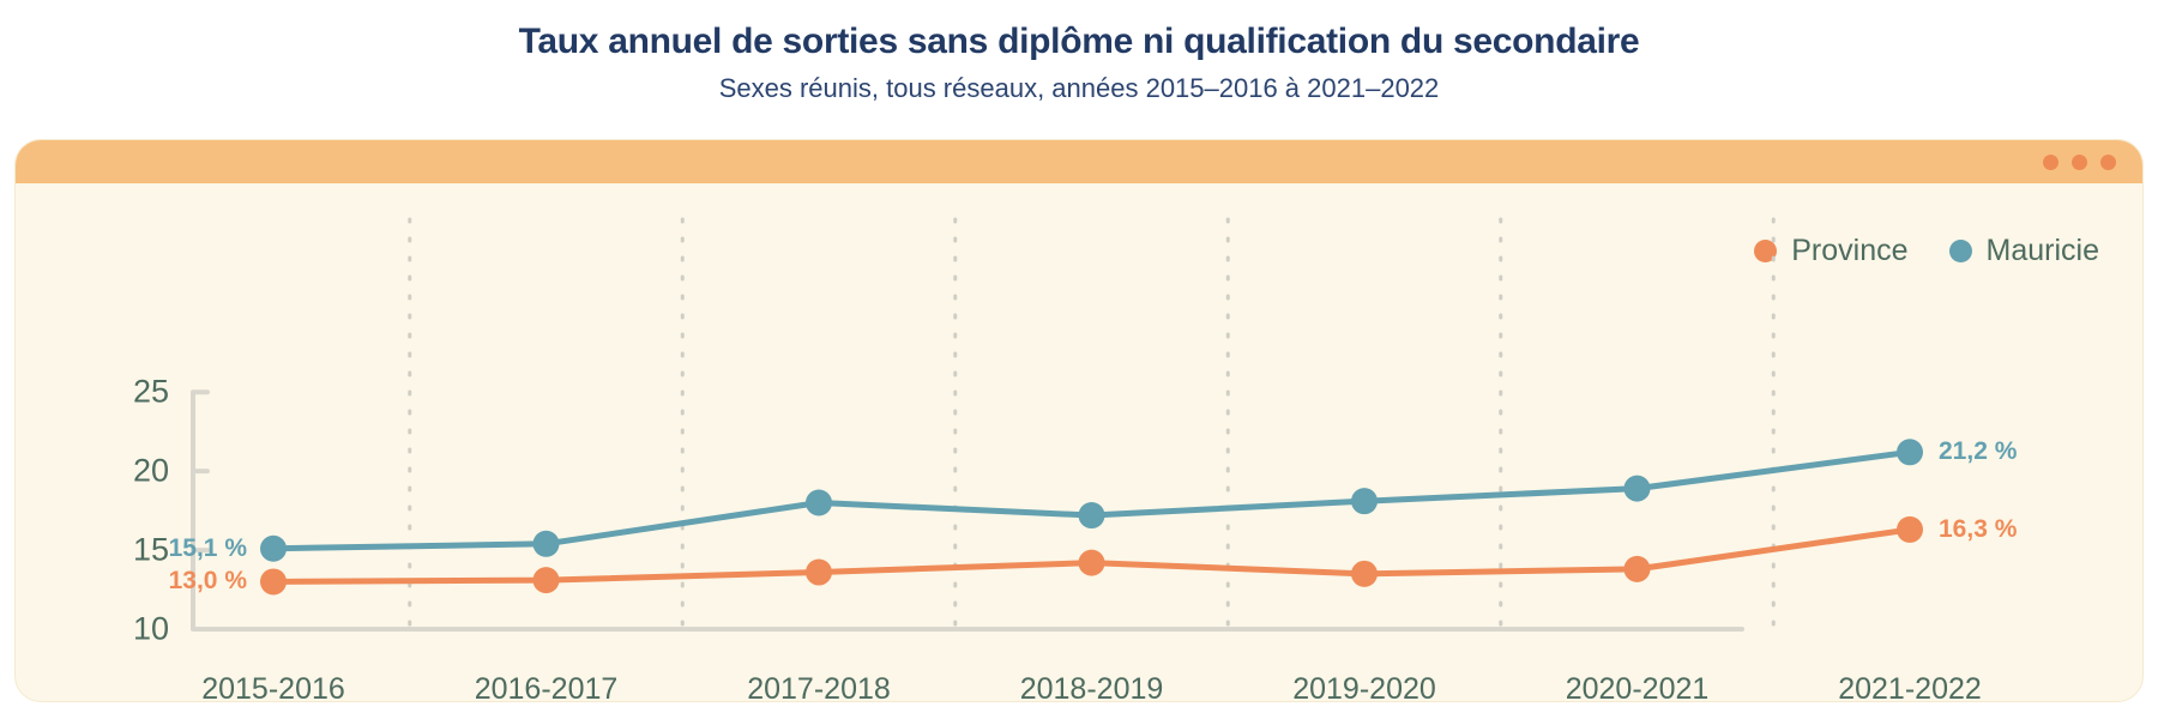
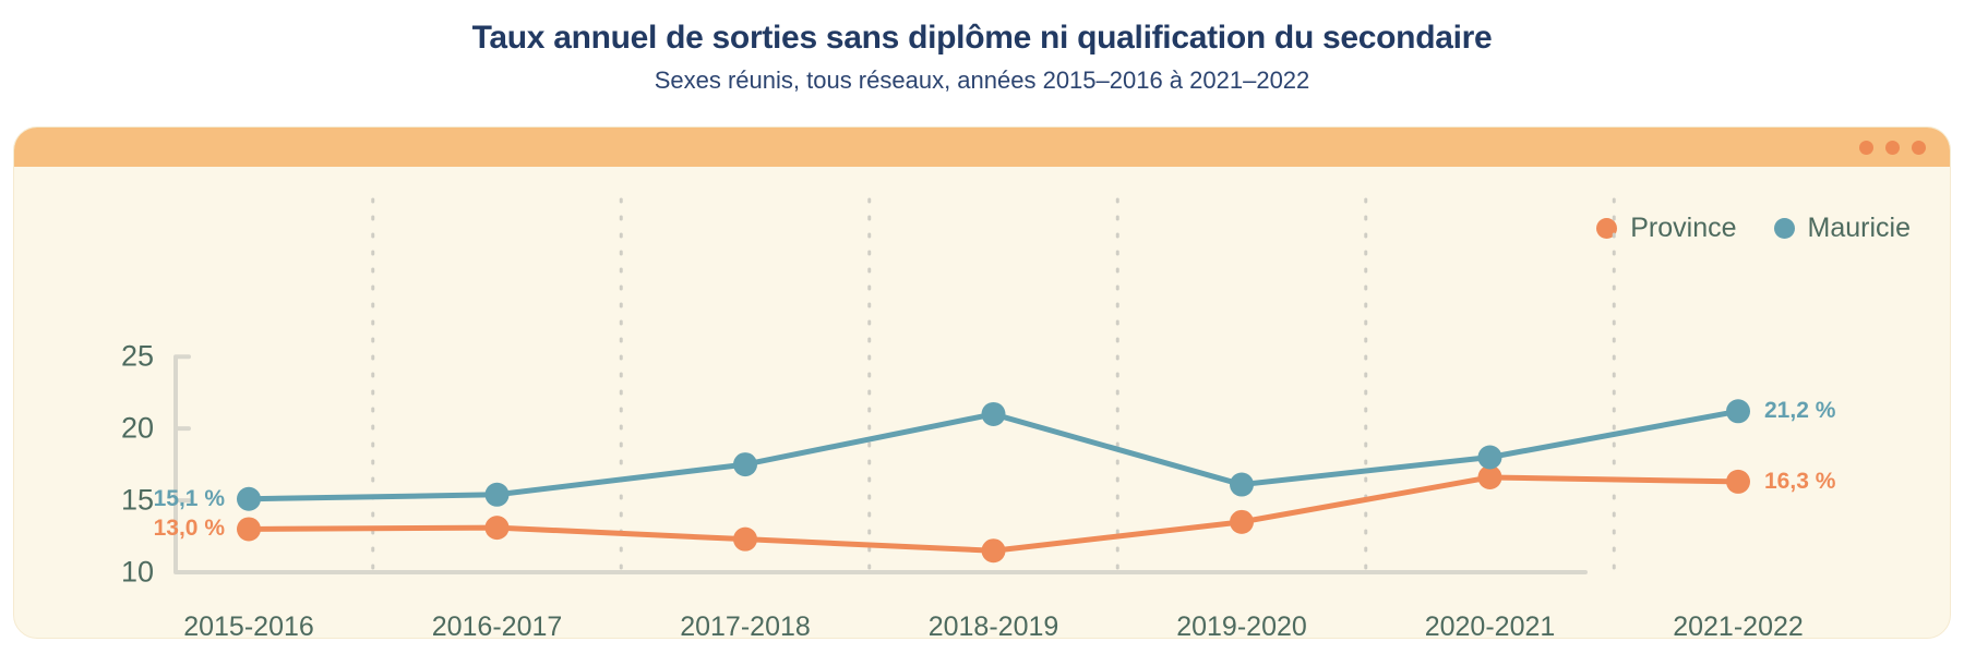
Province/2017-2018: 13.6 -> 12.3
Mauricie/2017-2018: 18.0 -> 17.5
Province/2018-2019: 14.2 -> 11.5
Mauricie/2018-2019: 17.2 -> 21.0
Mauricie/2019-2020: 18.1 -> 16.1
Province/2020-2021: 13.8 -> 16.6
Mauricie/2020-2021: 18.9 -> 18.0
